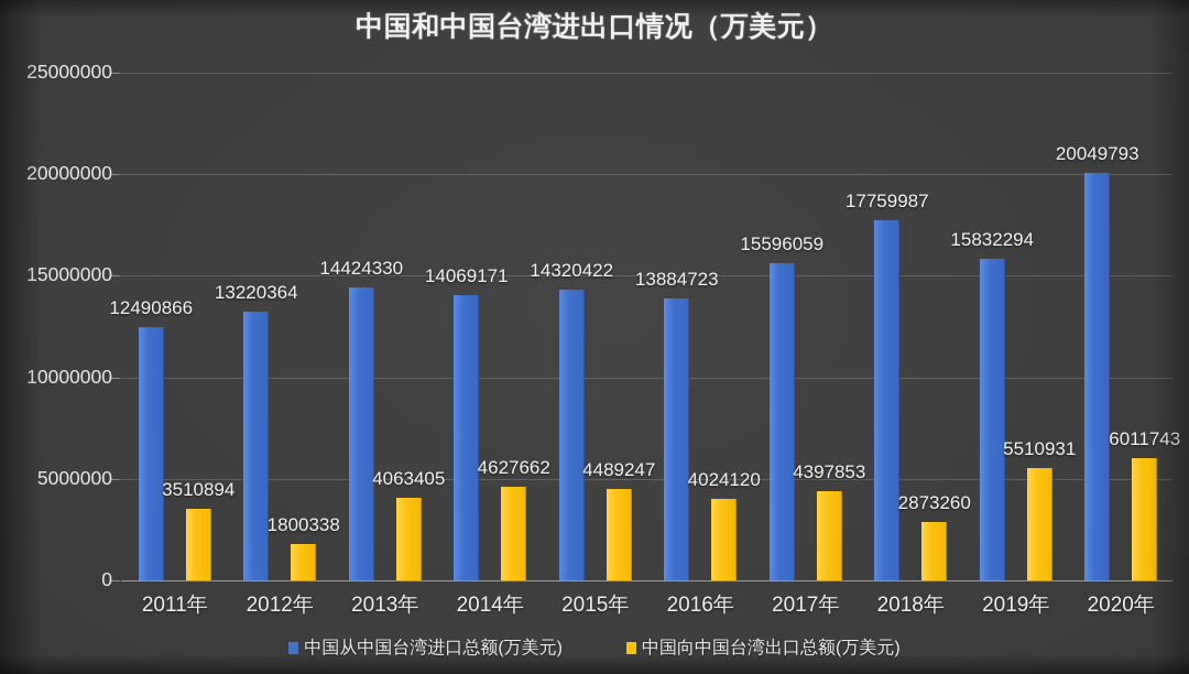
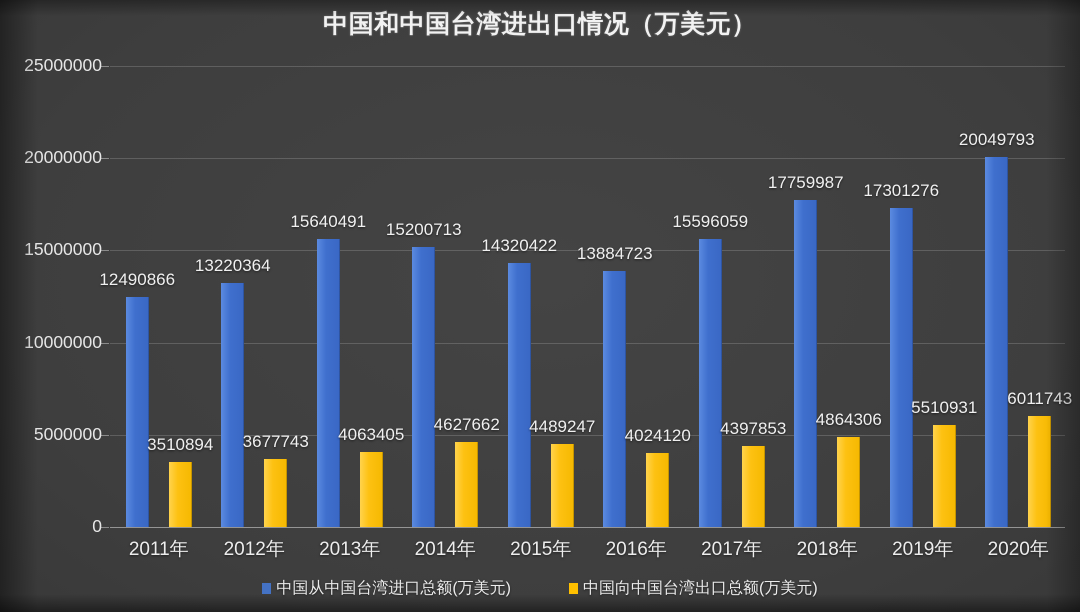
中国向中国台湾出口总额(万美元)/2012年: 1800338 -> 3677743
中国从中国台湾进口总额(万美元)/2013年: 14424330 -> 15640491
中国从中国台湾进口总额(万美元)/2014年: 14069171 -> 15200713
中国向中国台湾出口总额(万美元)/2018年: 2873260 -> 4864306
中国从中国台湾进口总额(万美元)/2019年: 15832294 -> 17301276
